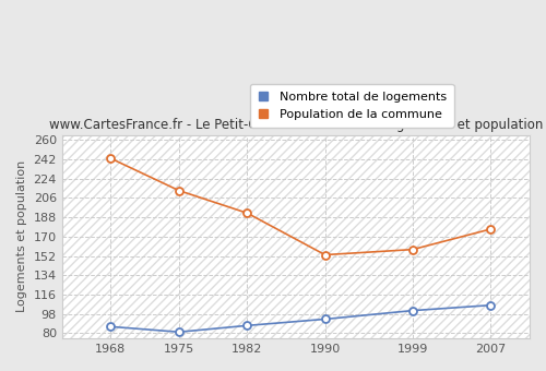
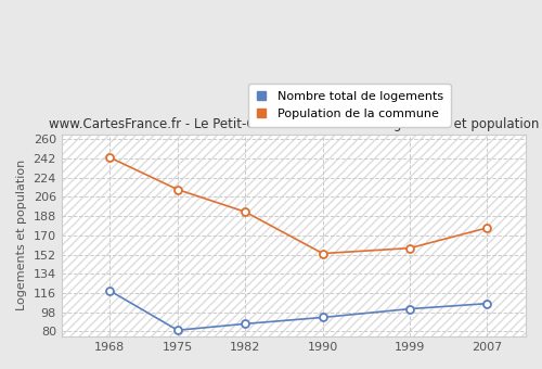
Nombre total de logements/1968: 86 -> 118
